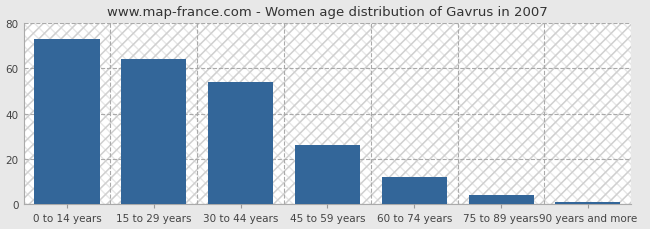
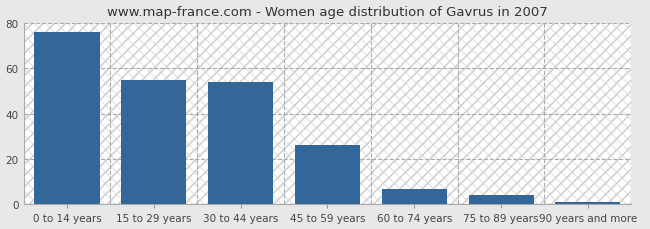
0 to 14 years: 73 -> 76
15 to 29 years: 64 -> 55
60 to 74 years: 12 -> 7
